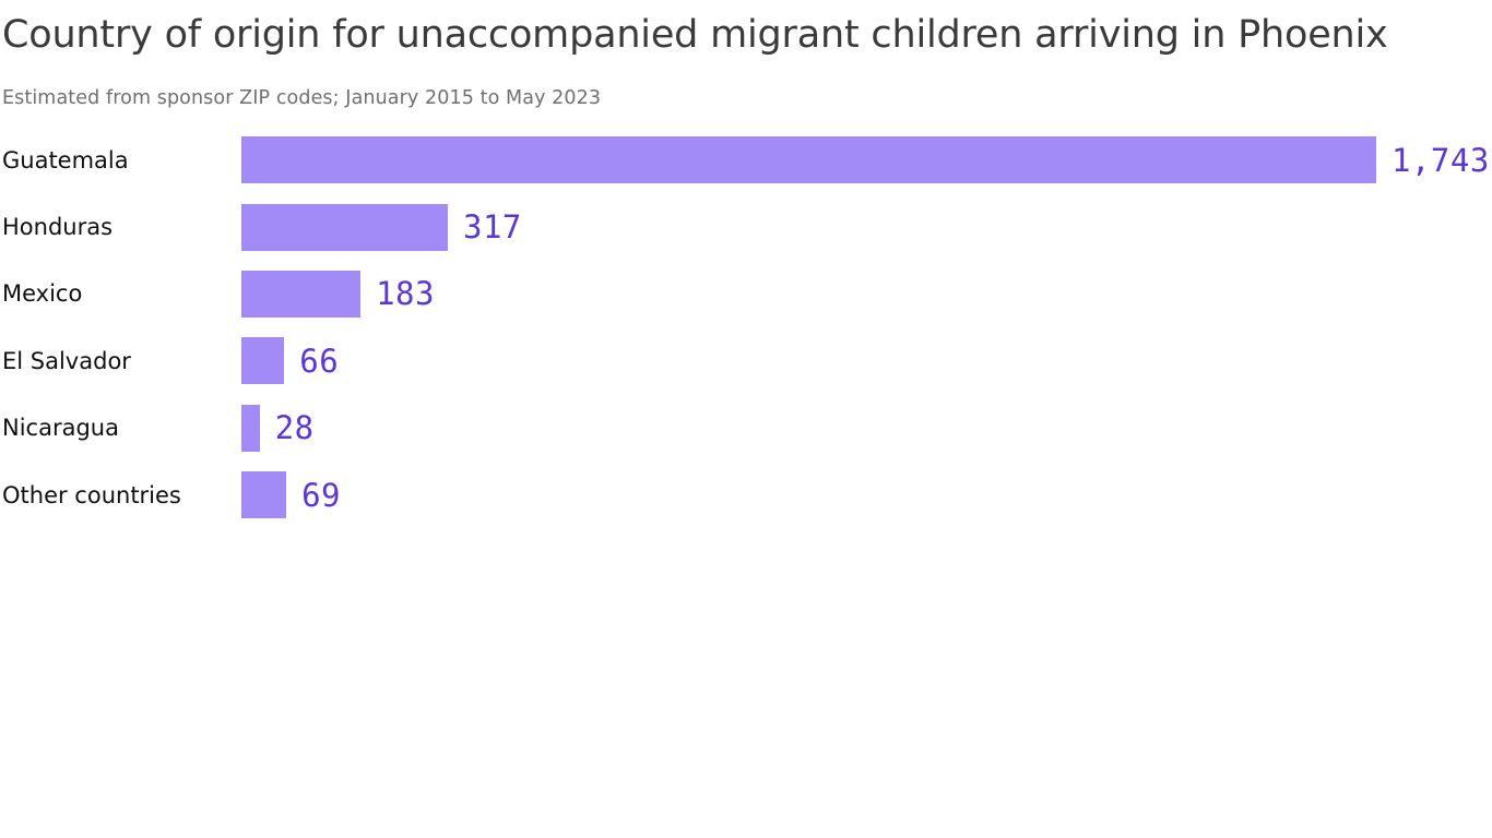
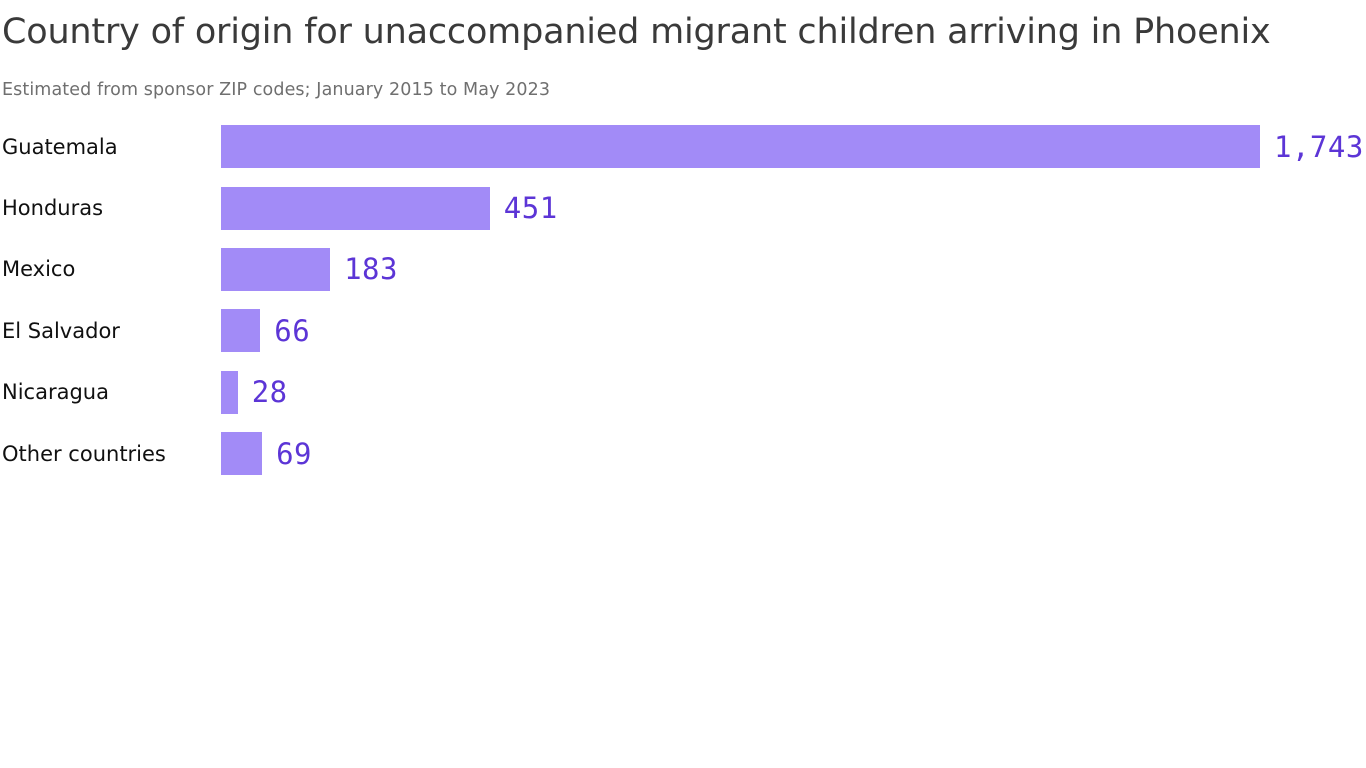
Honduras: 317 -> 451
